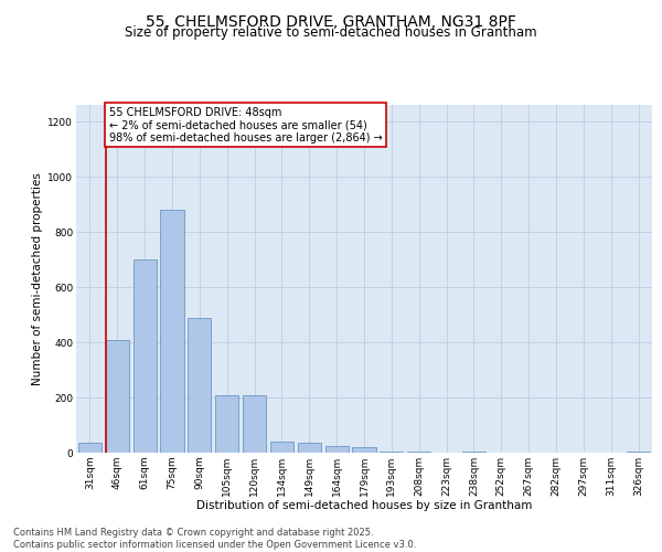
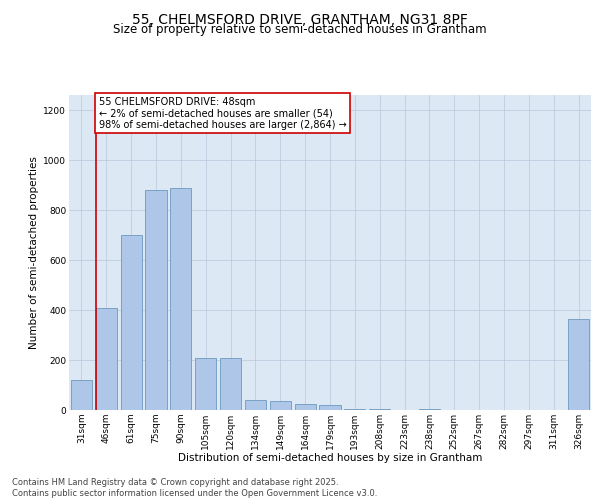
31sqm: 35 -> 120
90sqm: 490 -> 890
326sqm: 5 -> 365
